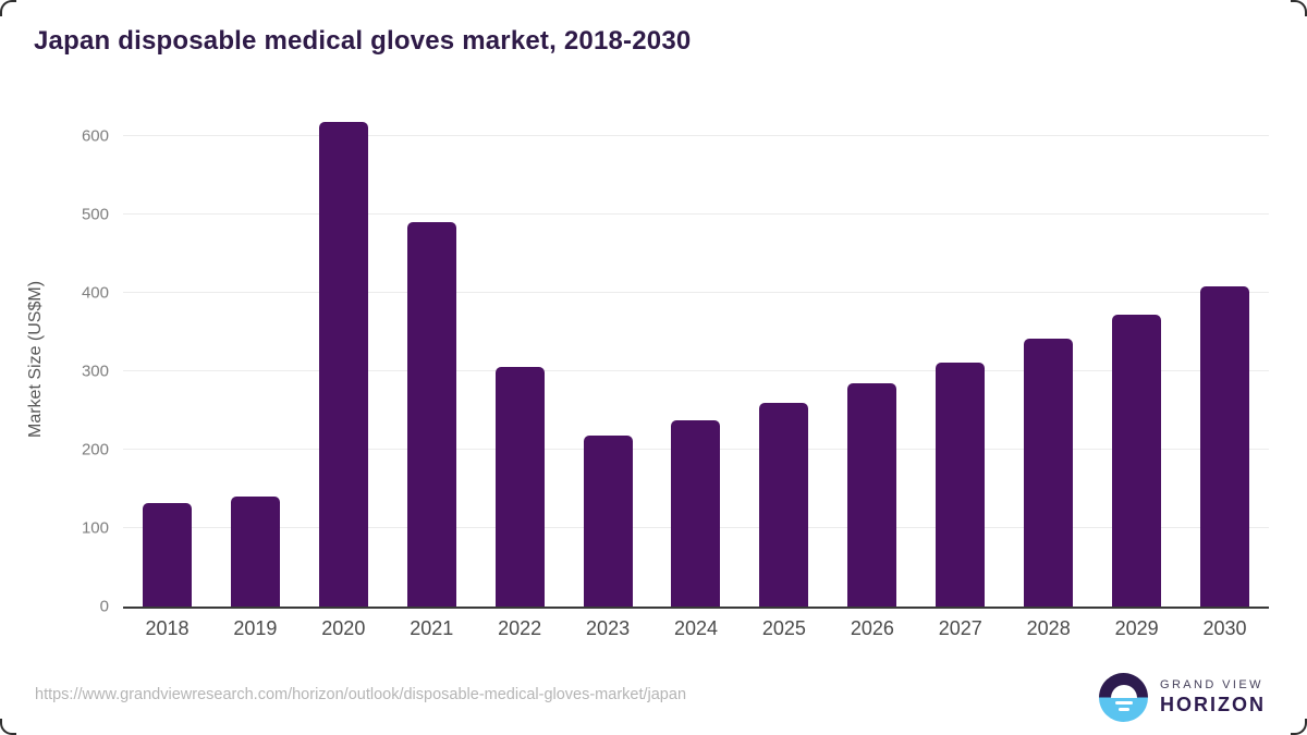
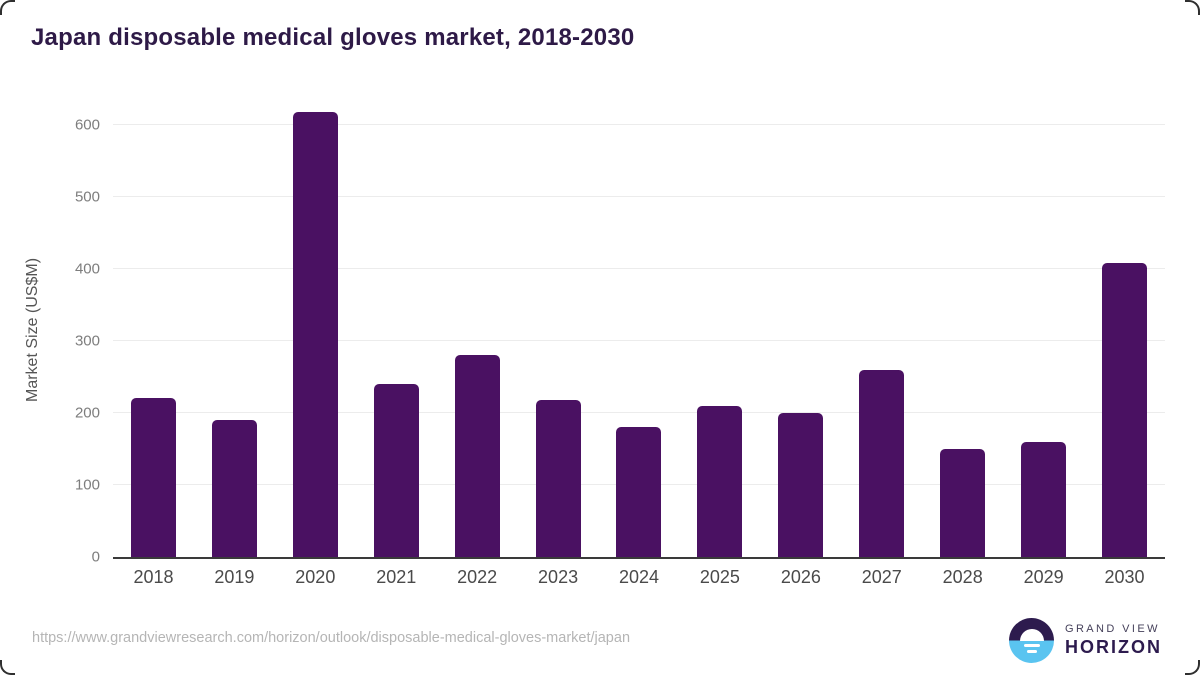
2018: 130 -> 220
2019: 140 -> 190
2021: 490 -> 240
2022: 300 -> 280
2024: 240 -> 180
2025: 260 -> 210
2026: 280 -> 200
2027: 310 -> 260
2028: 340 -> 150
2029: 370 -> 160
